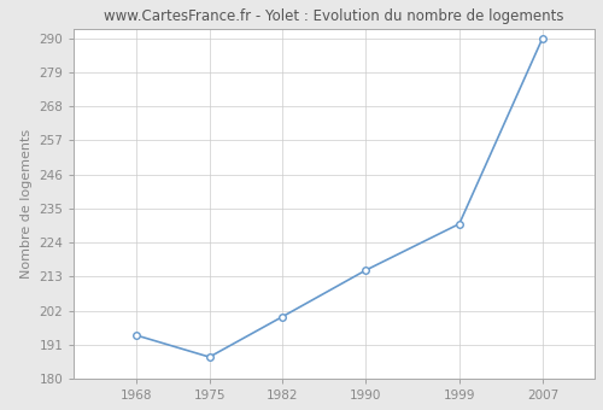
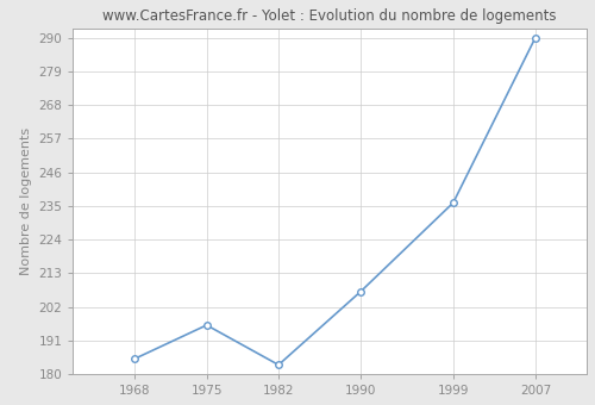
1968: 194 -> 185
1975: 187 -> 196
1982: 200 -> 183
1990: 215 -> 207
1999: 230 -> 236
